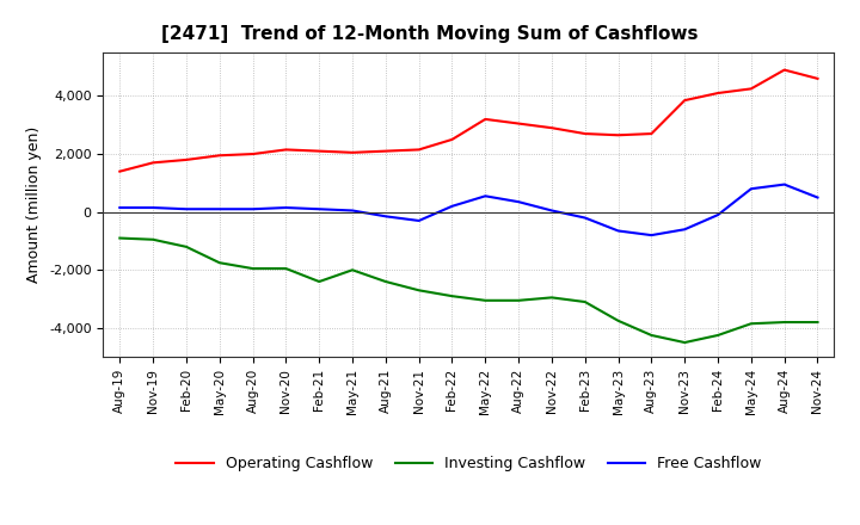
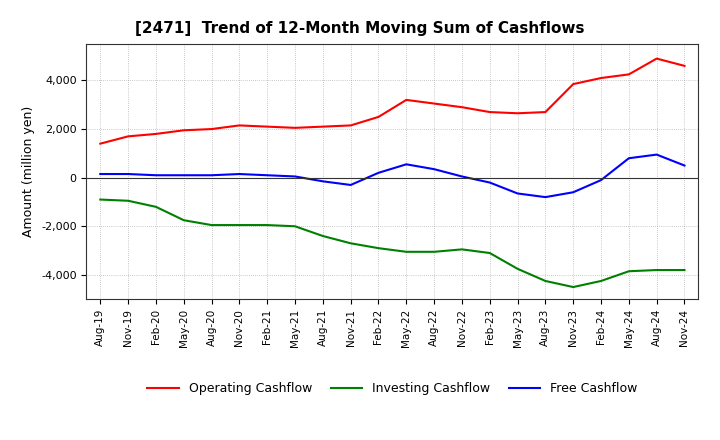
Investing Cashflow/Feb-21: -2,400 -> -1,950
